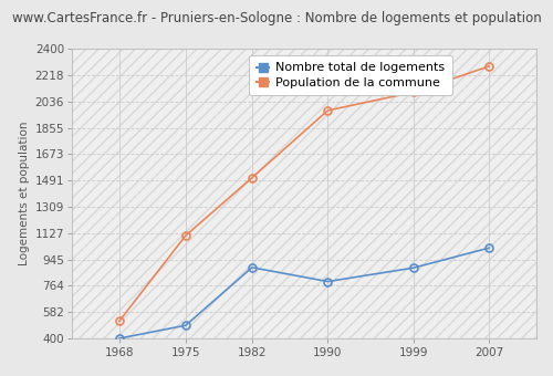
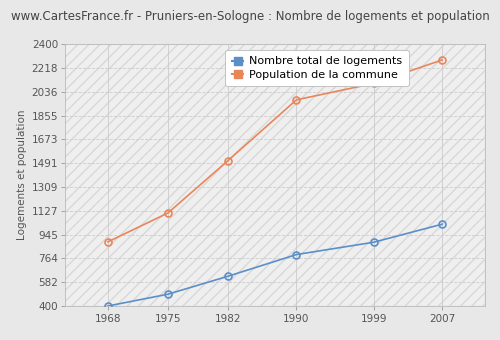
Population de la commune/1968: 520 -> 890
Nombre total de logements/1982: 890 -> 630
